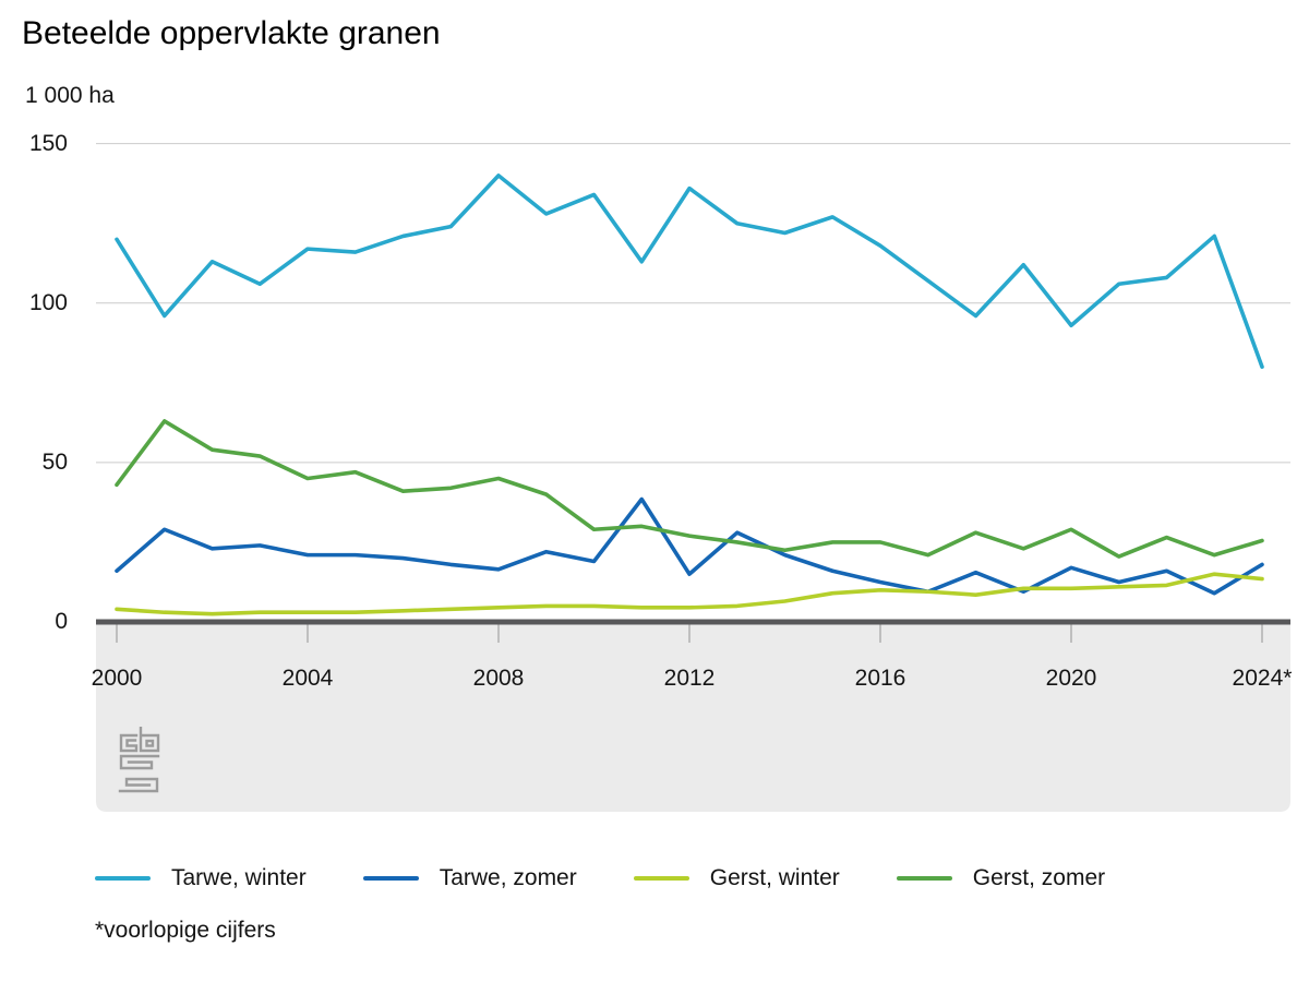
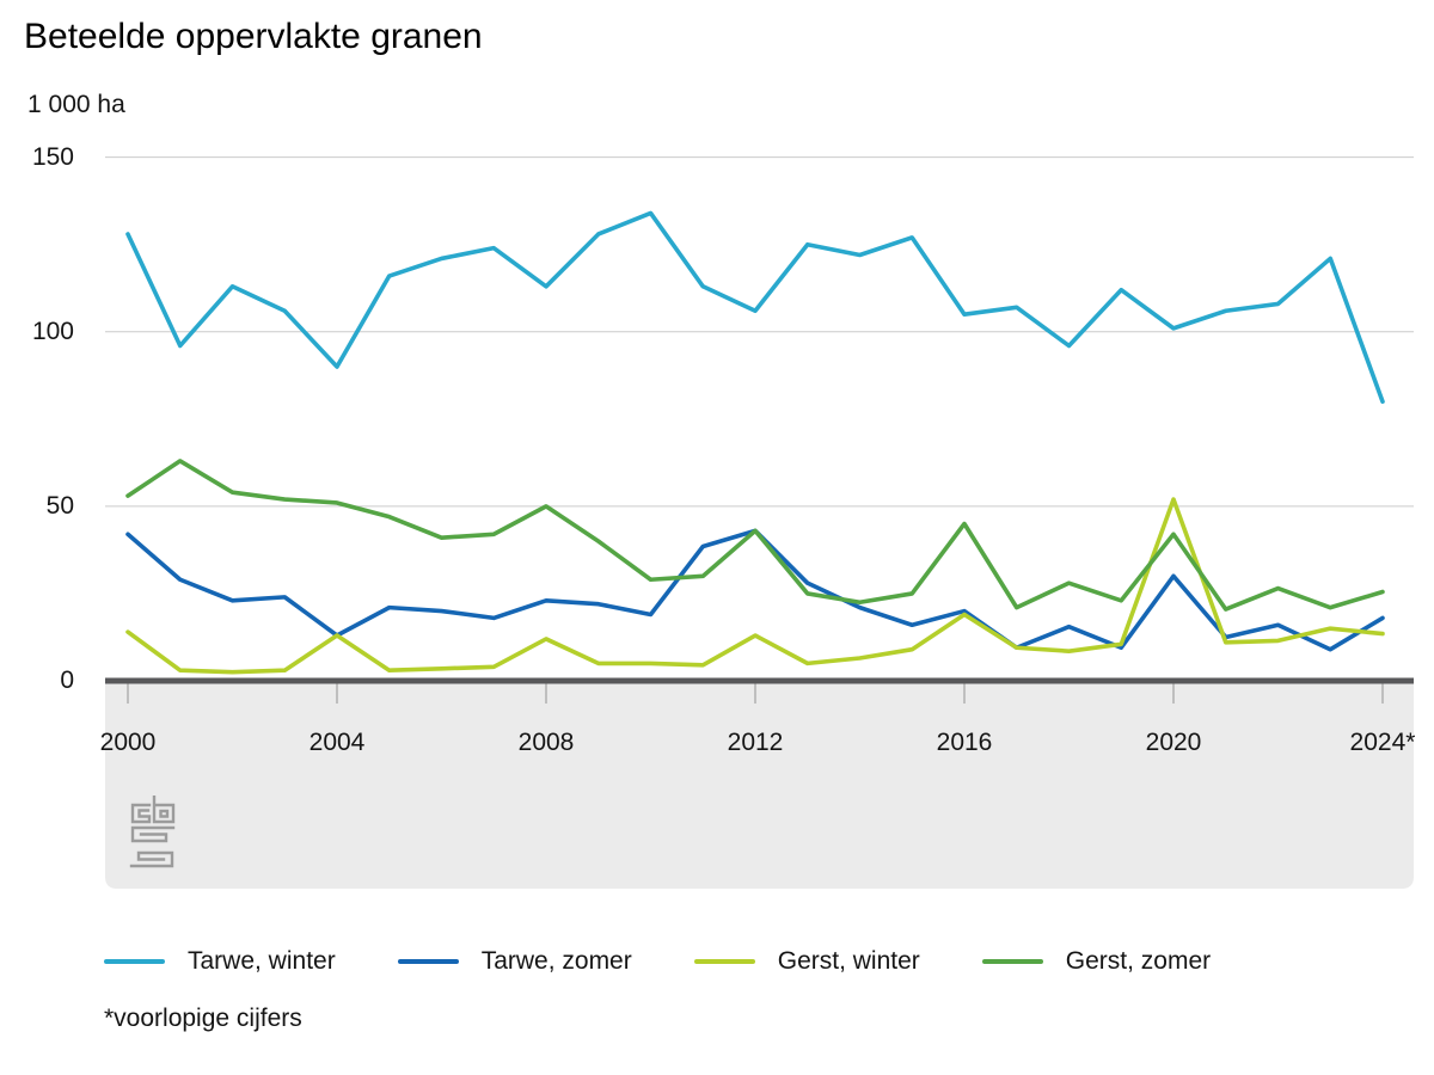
Tarwe, winter/2000: 120 -> 128
Tarwe, zomer/2000: 16 -> 42
Gerst, winter/2000: 4 -> 14
Gerst, zomer/2000: 43 -> 53
Tarwe, winter/2004: 117 -> 90
Tarwe, zomer/2004: 21 -> 13
Gerst, winter/2004: 3 -> 13
Gerst, zomer/2004: 45 -> 51
Tarwe, winter/2008: 140 -> 113
Tarwe, zomer/2008: 16 -> 23
Gerst, winter/2008: 4 -> 12
Gerst, zomer/2008: 45 -> 50
Tarwe, winter/2012: 136 -> 106
Tarwe, zomer/2012: 15 -> 43
Gerst, winter/2012: 4 -> 13
Gerst, zomer/2012: 27 -> 43
Tarwe, winter/2016: 118 -> 105
Tarwe, zomer/2016: 12 -> 20
Gerst, winter/2016: 10 -> 19
Gerst, zomer/2016: 25 -> 45
Tarwe, winter/2020: 93 -> 101
Tarwe, zomer/2020: 17 -> 30
Gerst, winter/2020: 10 -> 52
Gerst, zomer/2020: 29 -> 42
